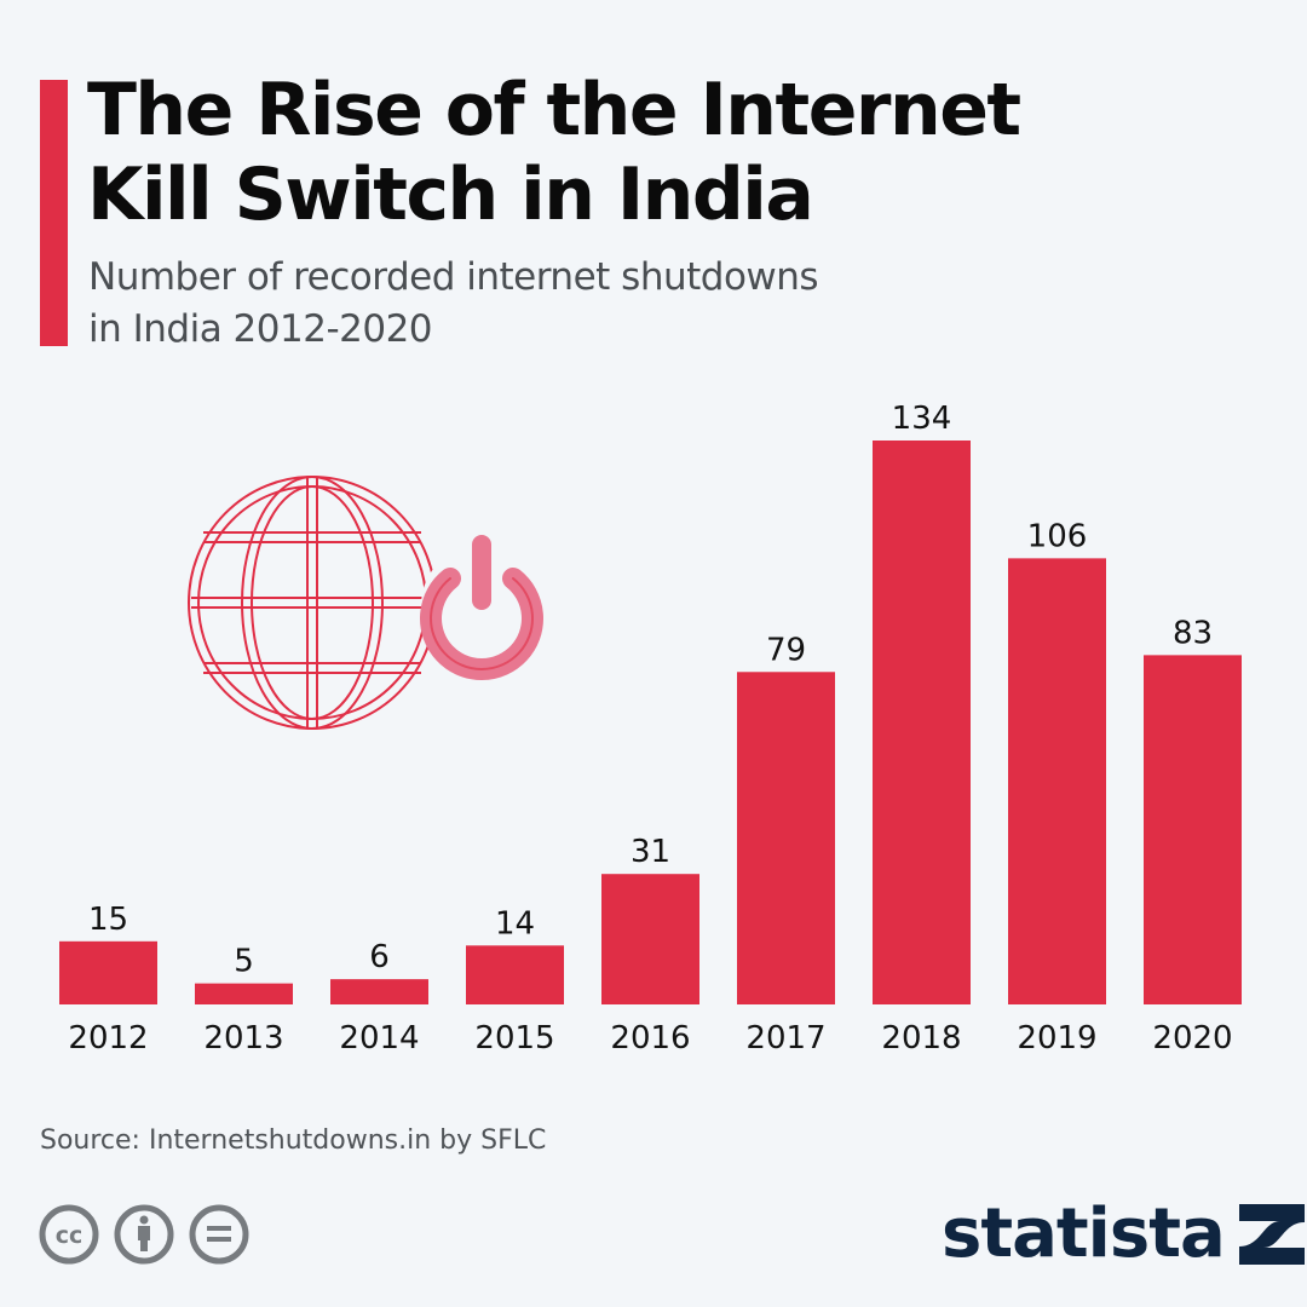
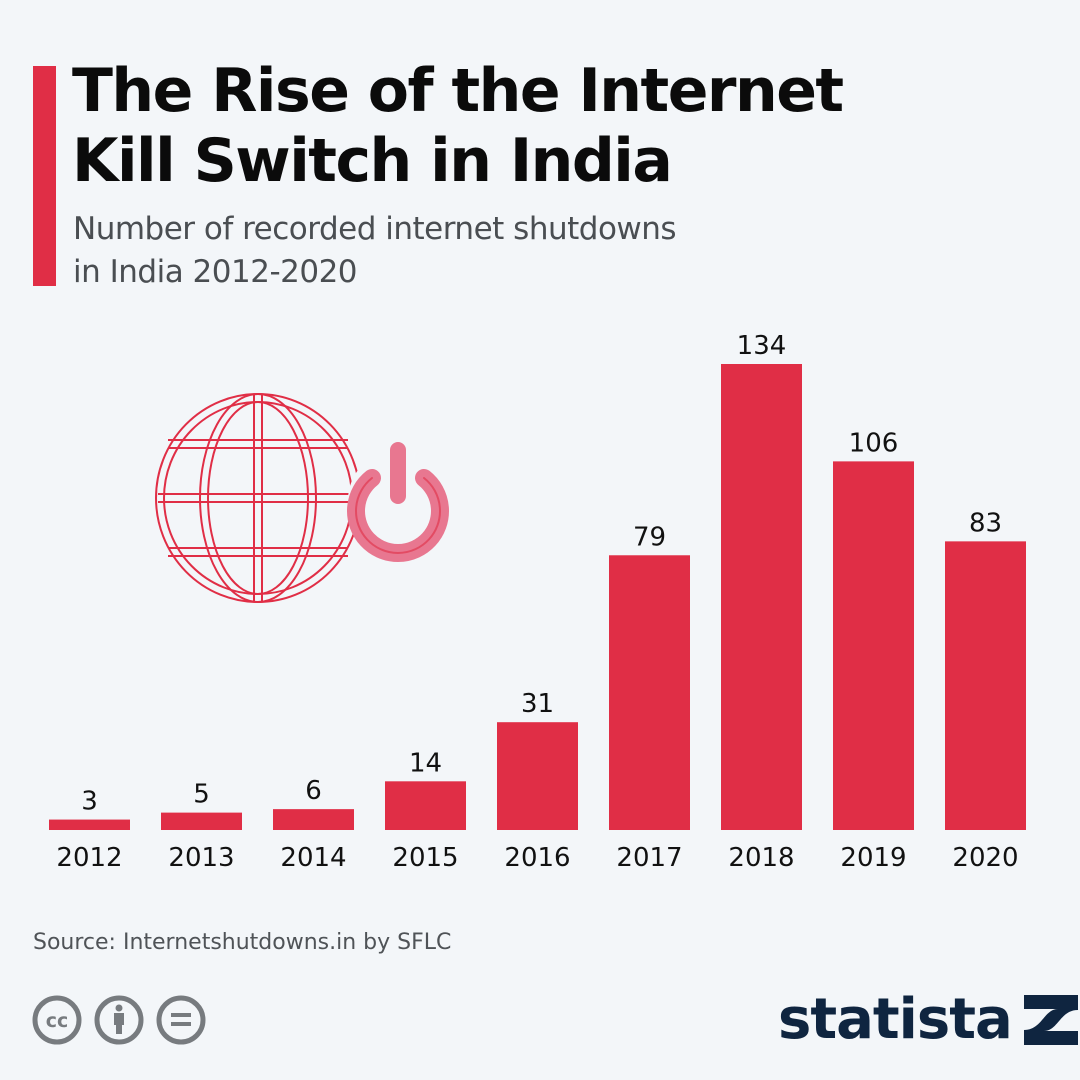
2012: 15 -> 3
